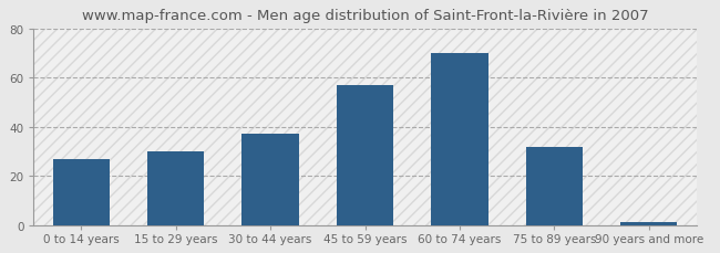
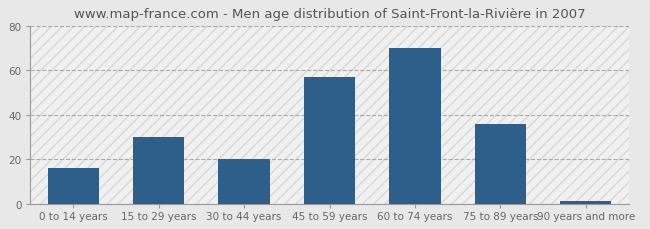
0 to 14 years: 27 -> 16
30 to 44 years: 37 -> 20
75 to 89 years: 32 -> 36
